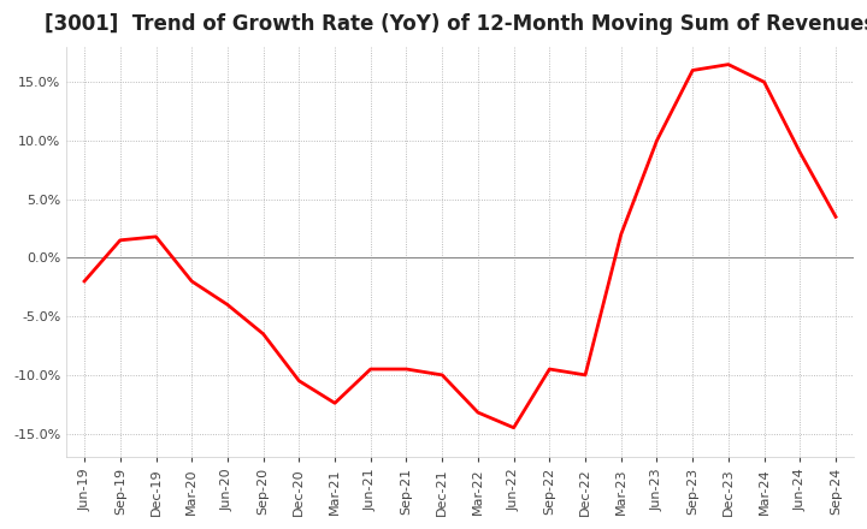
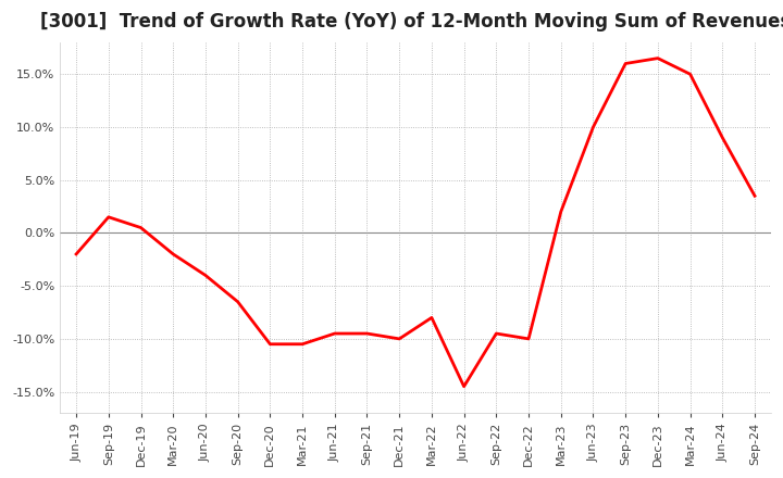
Dec-19: 1.8% -> 0.5%
Mar-21: -12.4% -> -10.5%
Mar-22: -13.2% -> -8.0%
